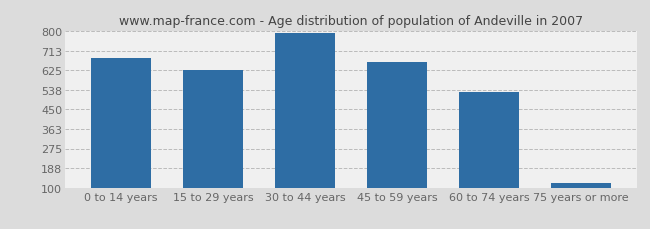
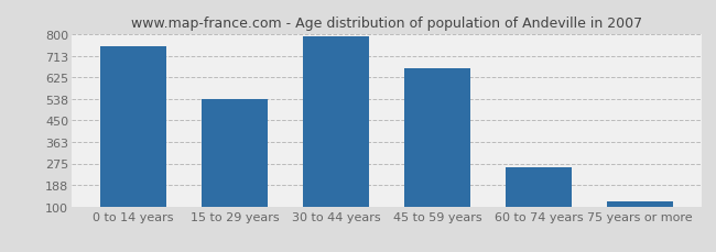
0 to 14 years: 680 -> 750
15 to 29 years: 625 -> 538
60 to 74 years: 530 -> 258
